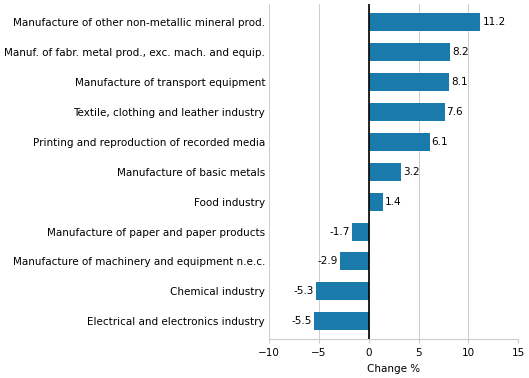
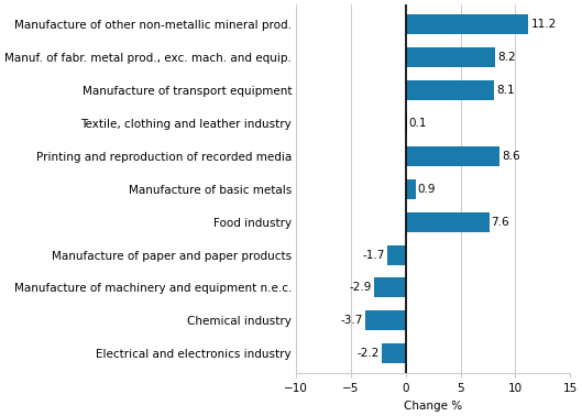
Textile, clothing and leather industry: 7.6 -> 0.1
Printing and reproduction of recorded media: 6.1 -> 8.6
Manufacture of basic metals: 3.2 -> 0.9
Food industry: 1.4 -> 7.6
Chemical industry: -5.3 -> -3.7
Electrical and electronics industry: -5.5 -> -2.2
